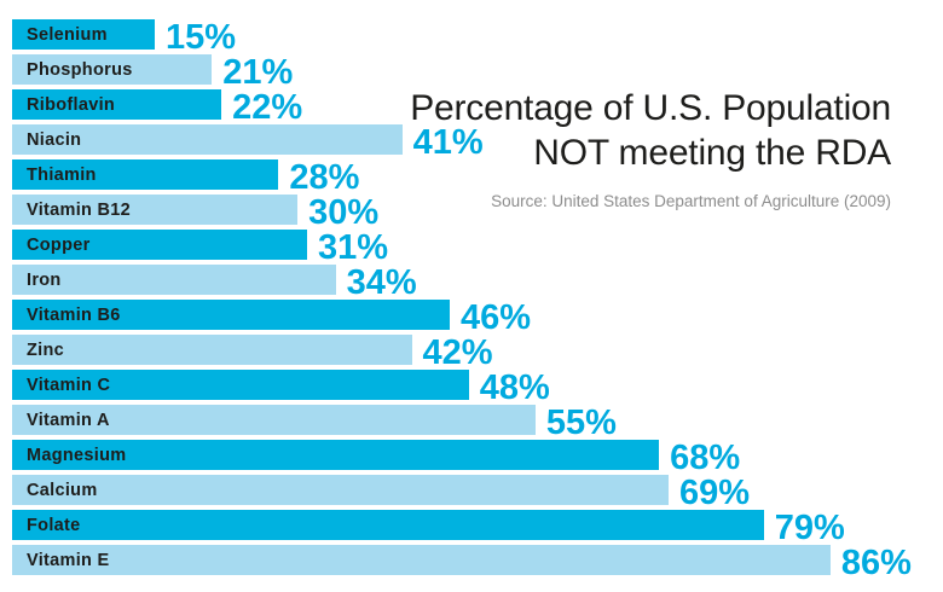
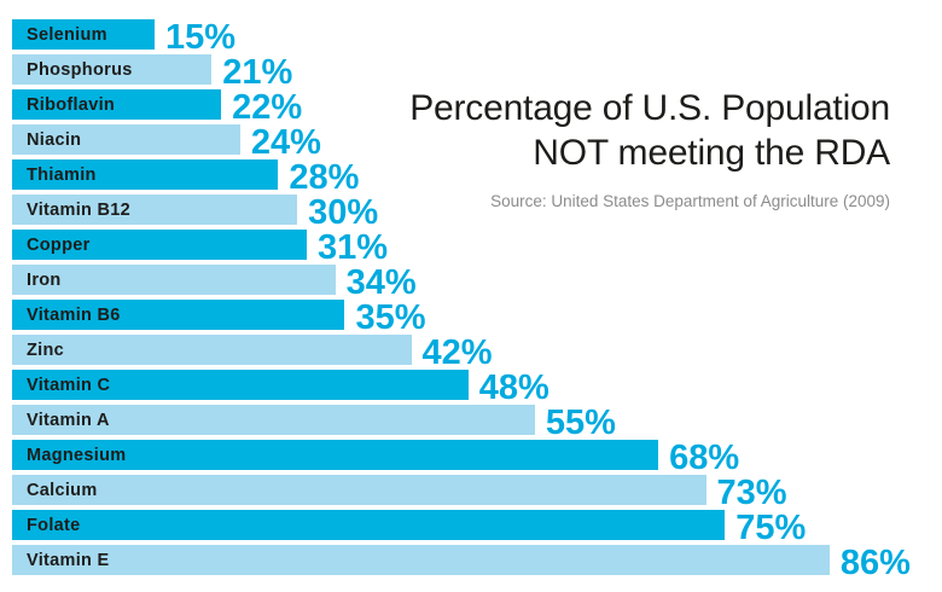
Niacin: 41% -> 24%
Vitamin B6: 46% -> 35%
Calcium: 69% -> 73%
Folate: 79% -> 75%
